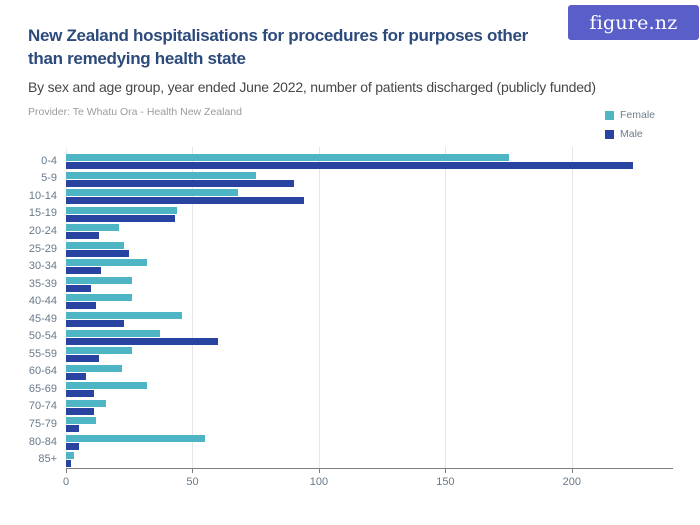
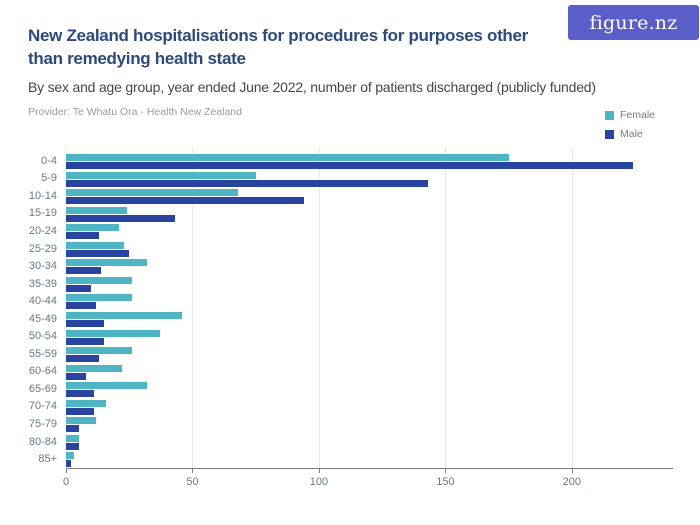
Male/5-9: 90 -> 143
Female/15-19: 44 -> 24
Male/45-49: 23 -> 15
Male/50-54: 60 -> 15
Female/80-84: 55 -> 5
